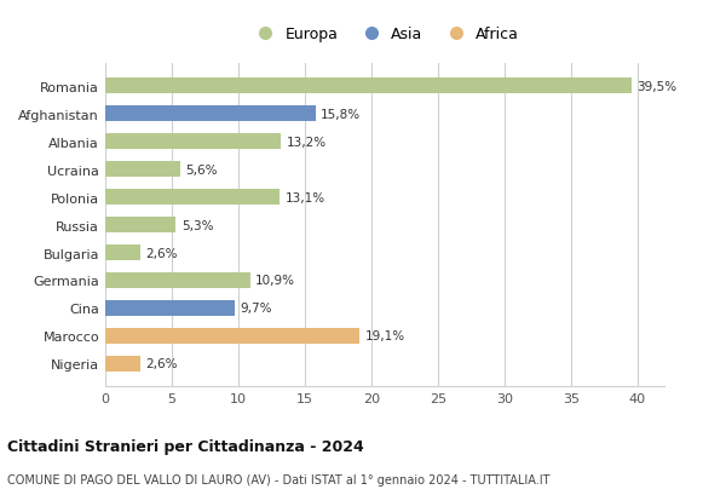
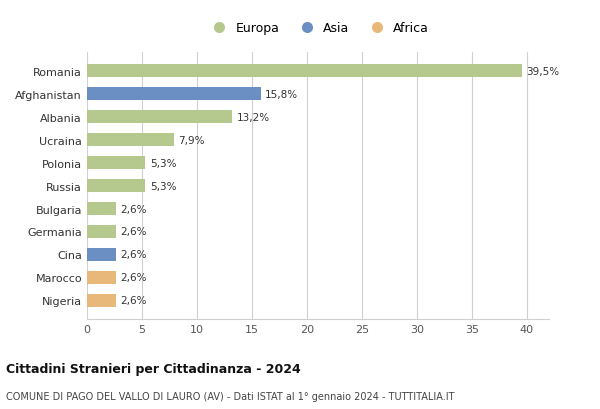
Ucraina: 5,6% -> 7,9%
Polonia: 13,1% -> 5,3%
Germania: 10,9% -> 2,6%
Cina: 9,7% -> 2,6%
Marocco: 19,1% -> 2,6%
